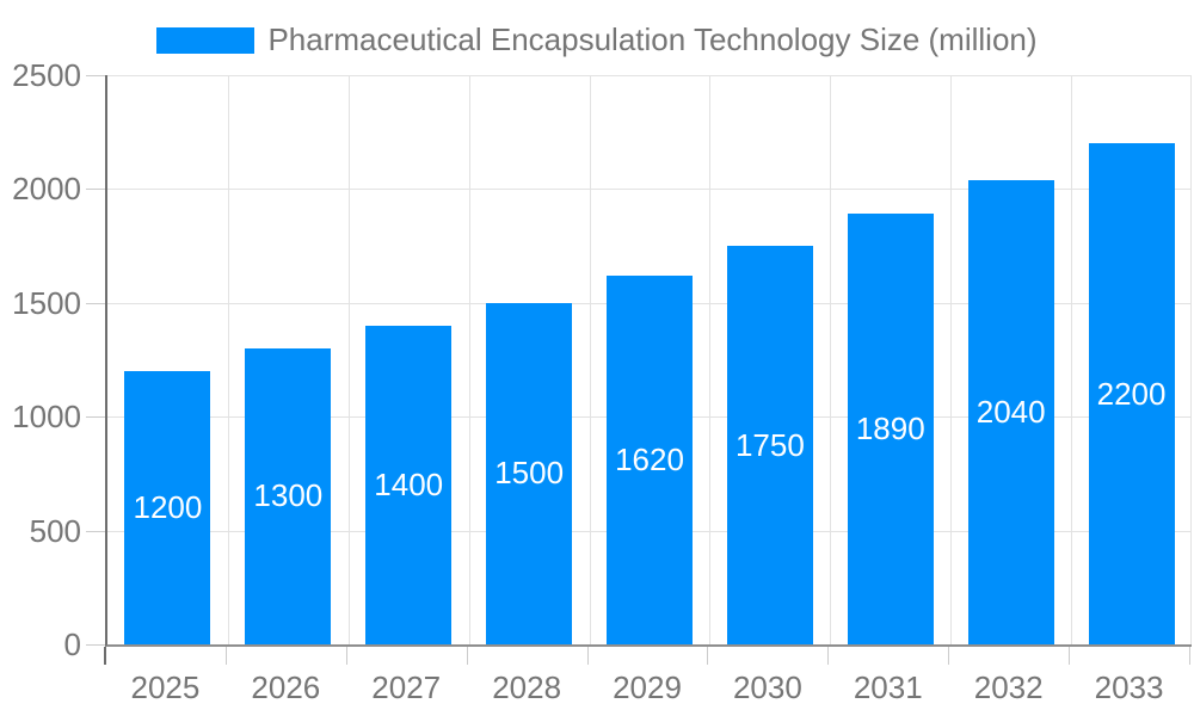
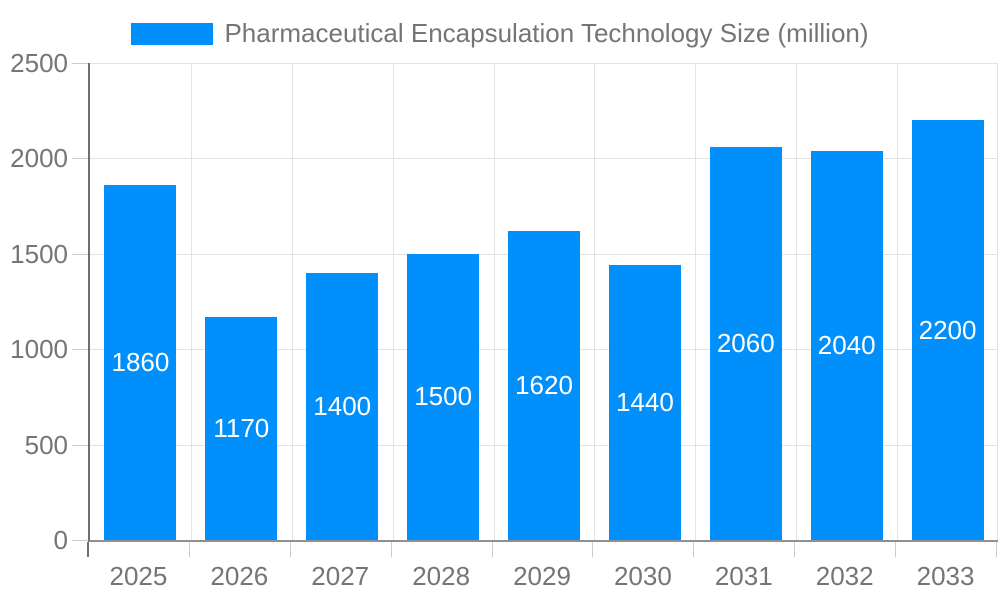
2025: 1200 -> 1860
2026: 1300 -> 1170
2030: 1750 -> 1440
2031: 1890 -> 2060
